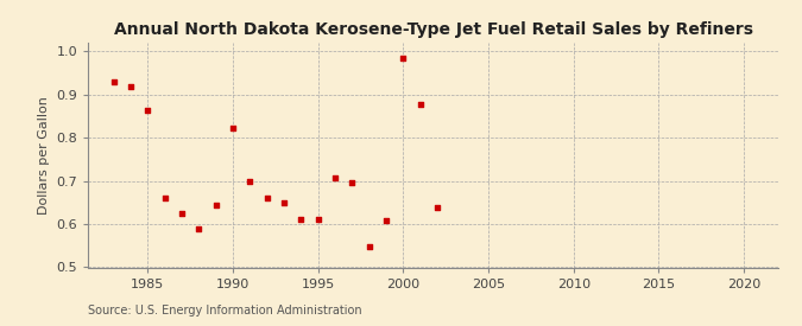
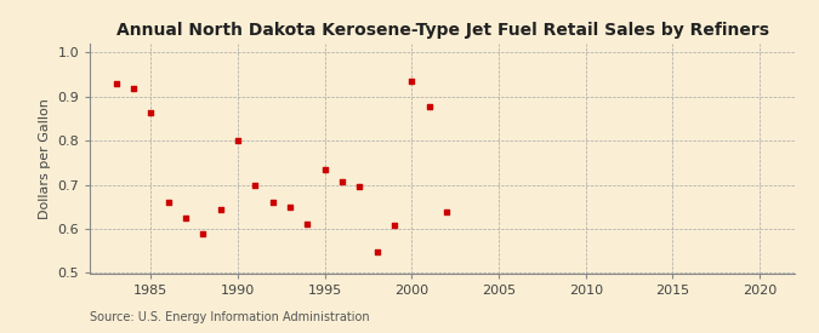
1990: 0.822 -> 0.800
1995: 0.612 -> 0.735
2000: 0.985 -> 0.935
